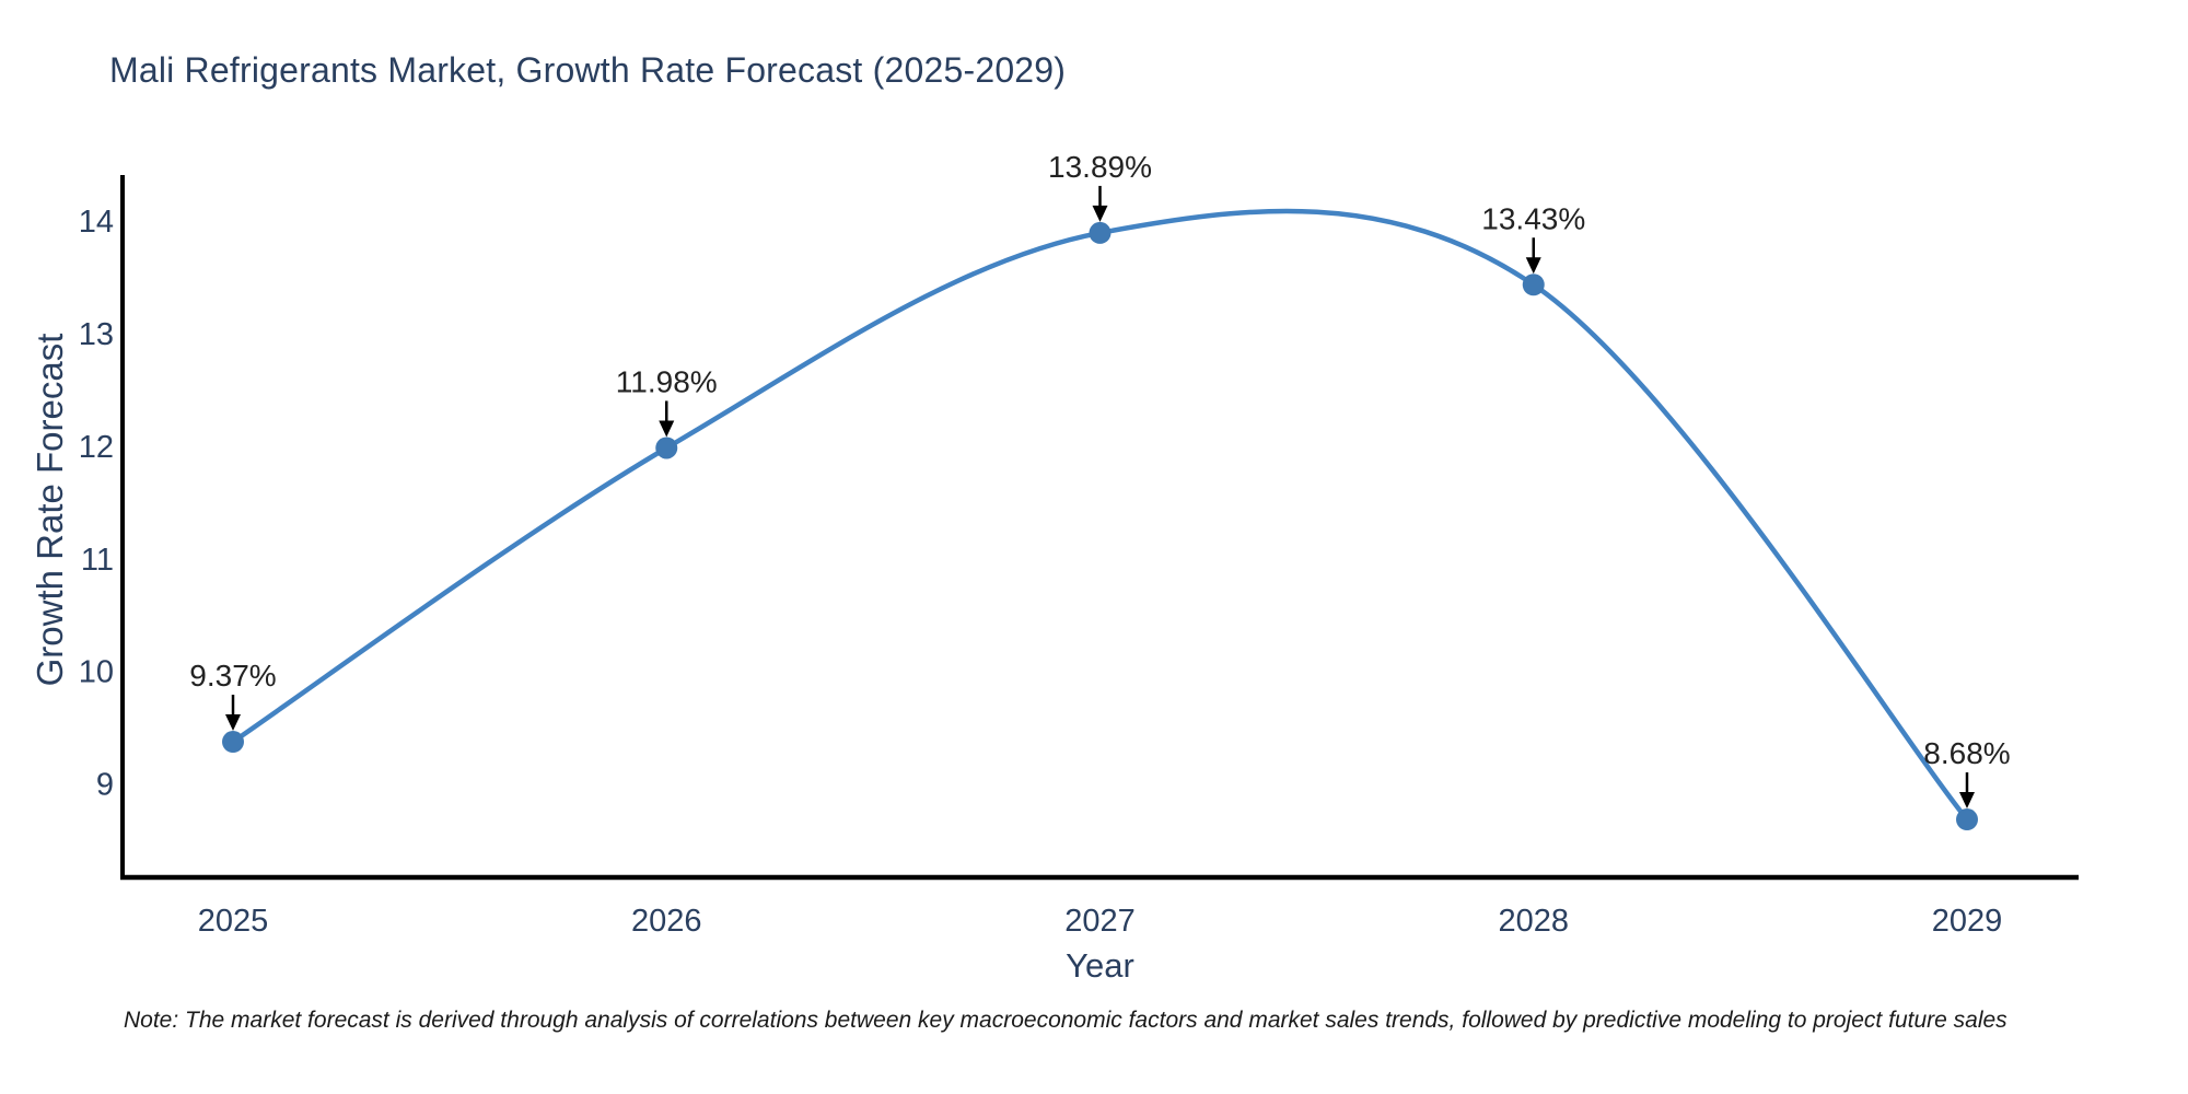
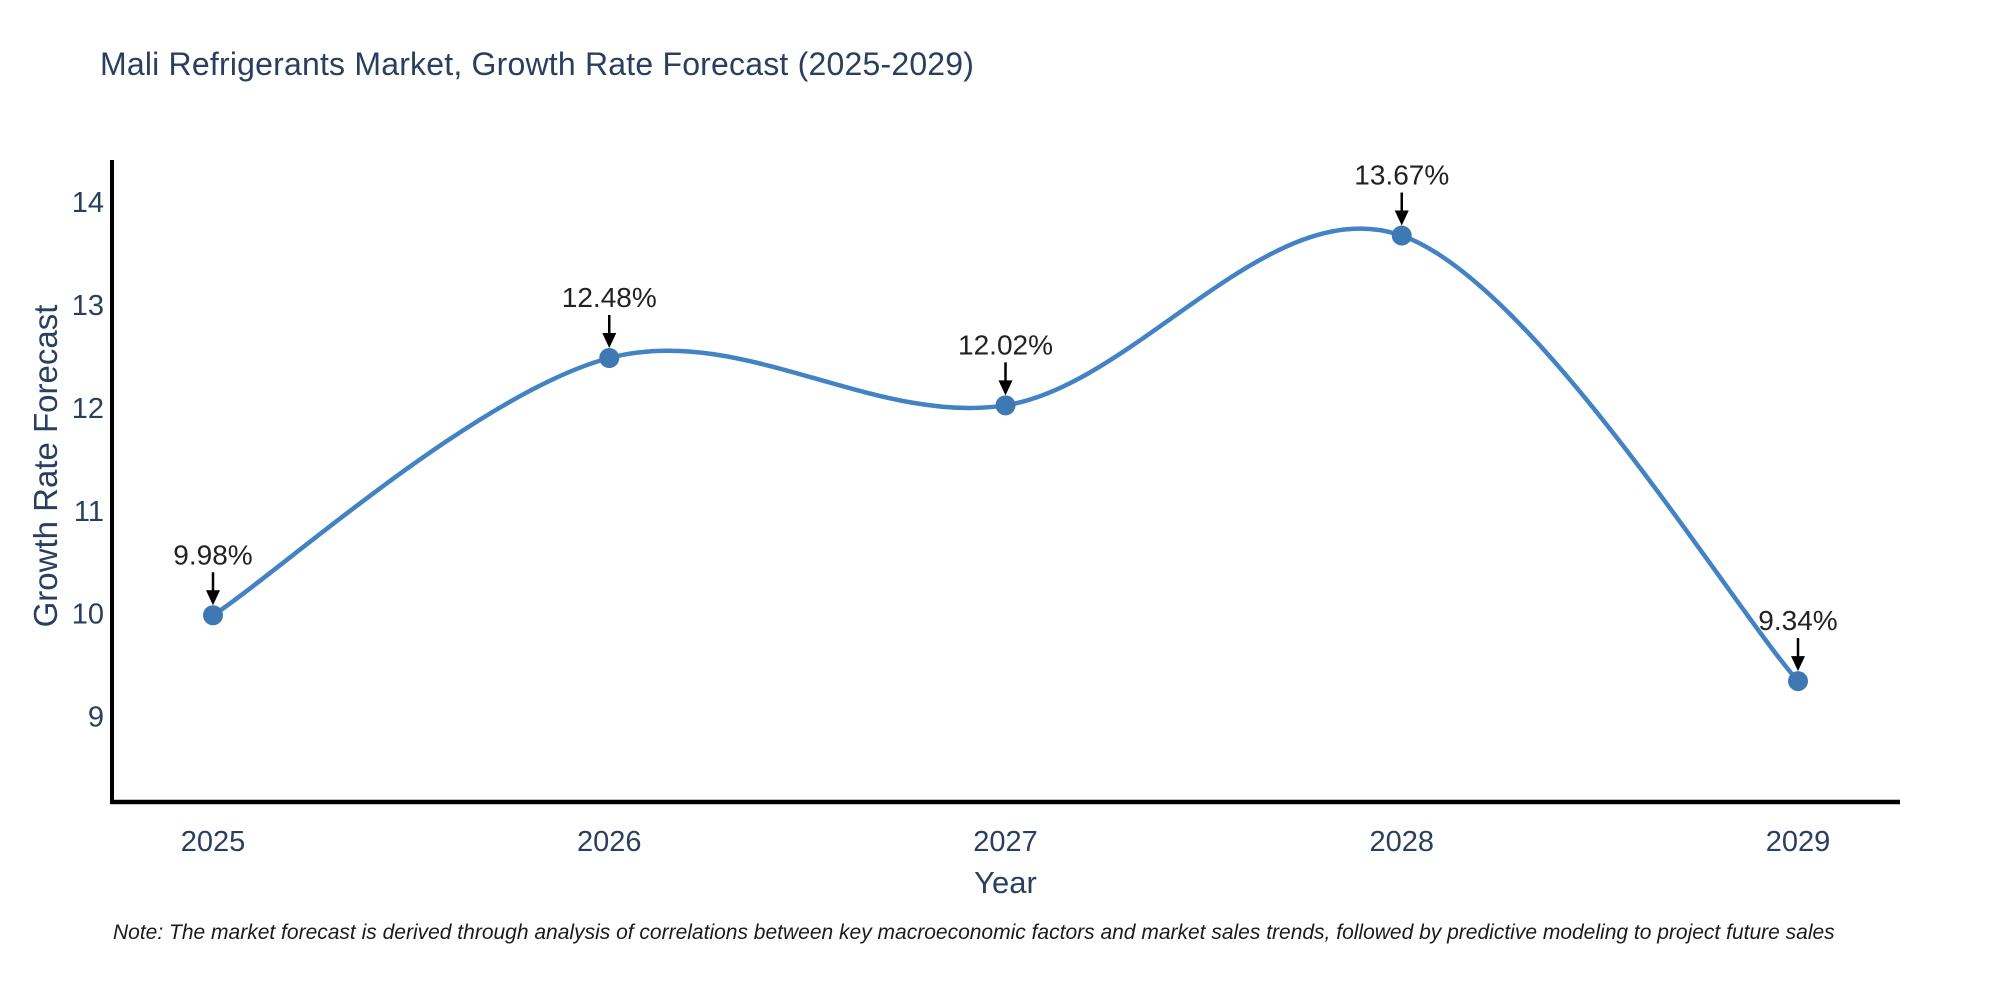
2025: 9.37% -> 9.98%
2026: 11.98% -> 12.48%
2027: 13.89% -> 12.02%
2028: 13.43% -> 13.67%
2029: 8.68% -> 9.34%
